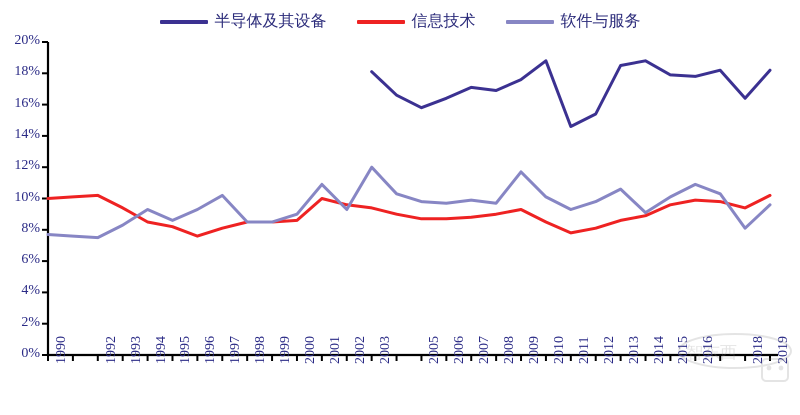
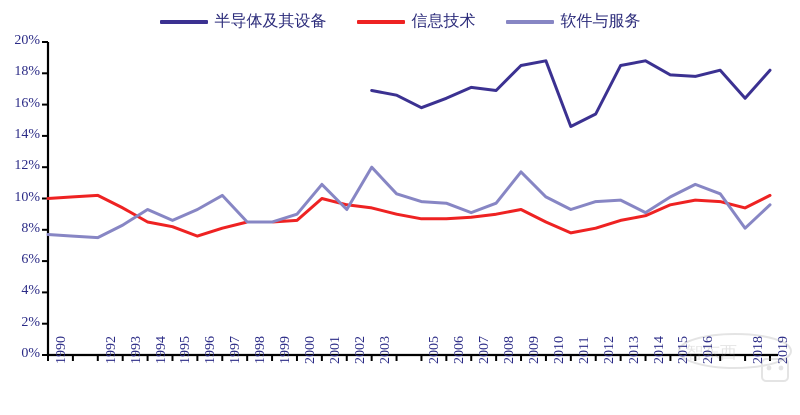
半导体及其设备/2003: 18.1% -> 16.9%
软件与服务/2007: 9.9% -> 9.1%
半导体及其设备/2009: 17.6% -> 18.5%
软件与服务/2013: 10.6% -> 9.9%
